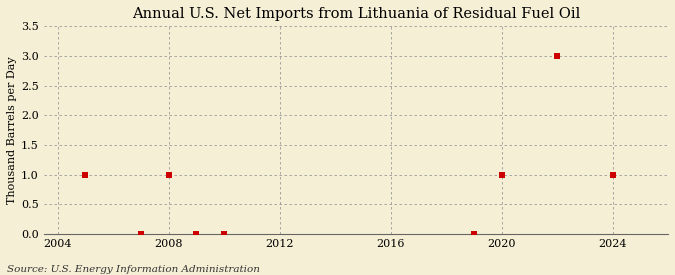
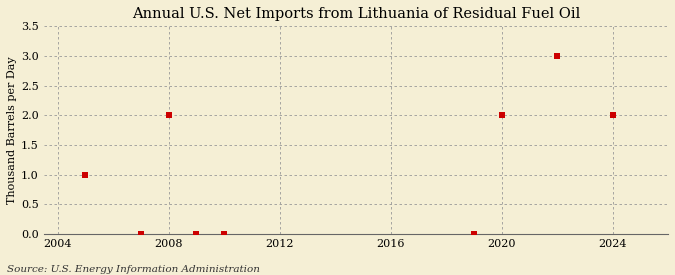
2008: 1 -> 2
2020: 1 -> 2
2024: 1 -> 2
